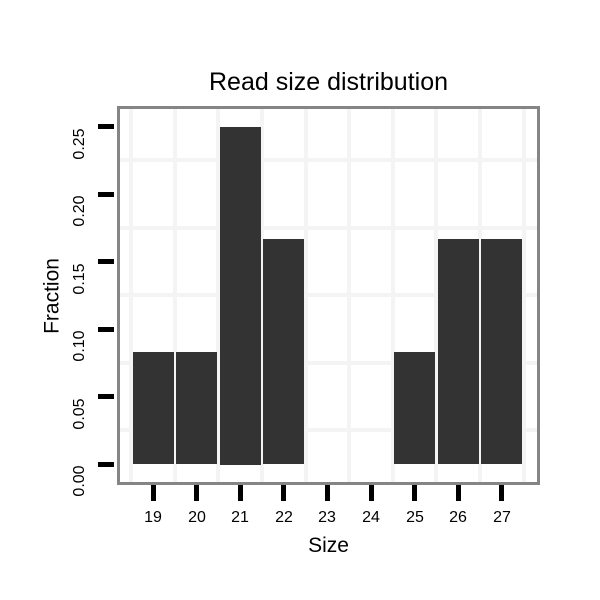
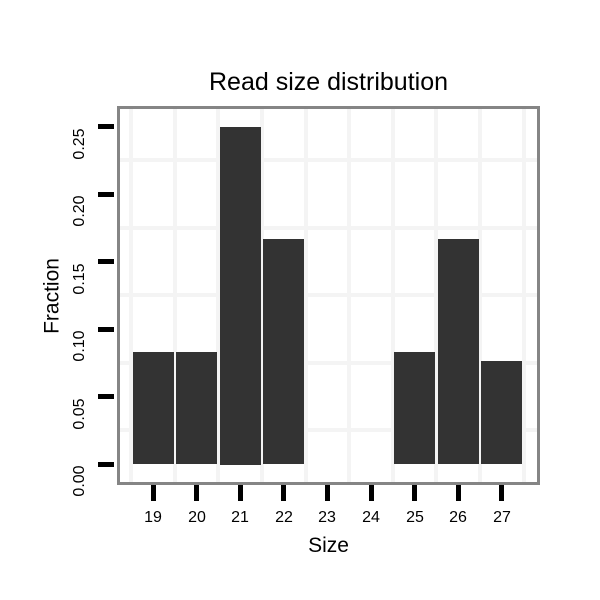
27: 0.167 -> 0.076
